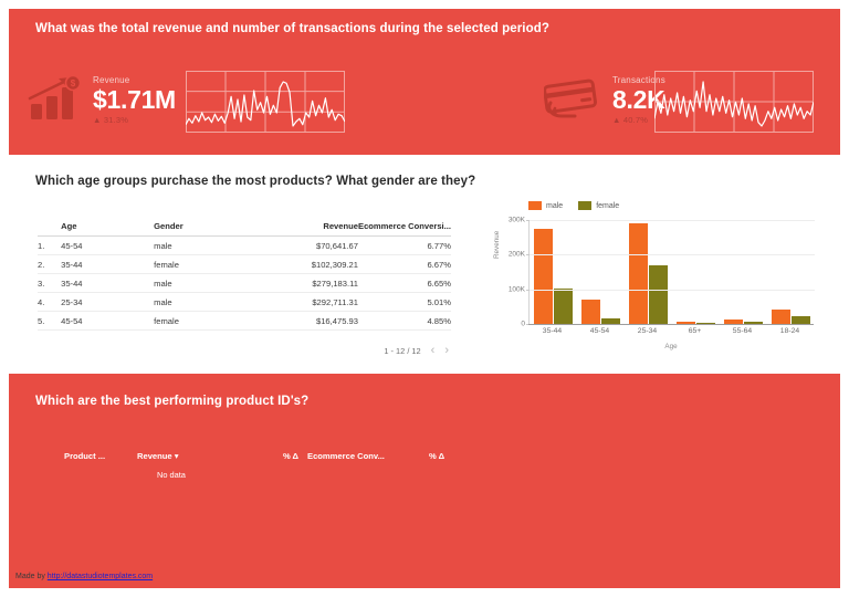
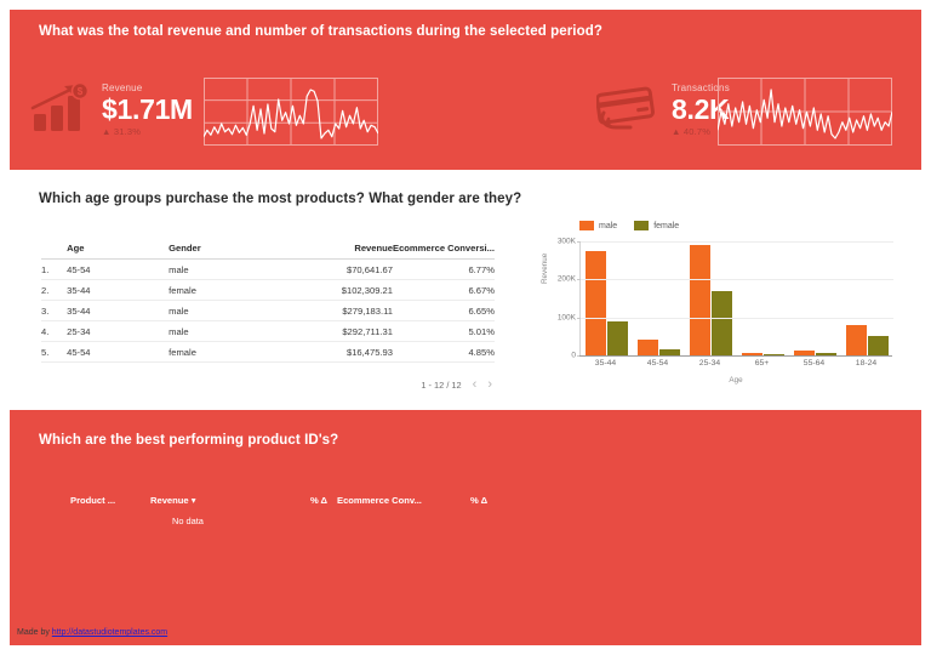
female/35-44: 100K -> 90K
male/45-54: 70K -> 40K
male/18-24: 40K -> 80K
female/18-24: 20K -> 50K
